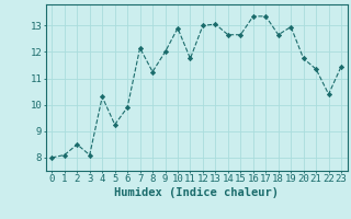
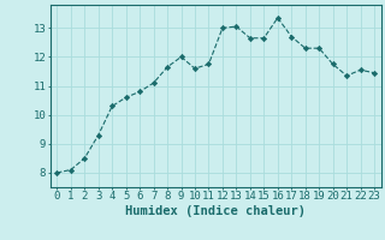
3: 8.10 -> 9.30
5: 9.25 -> 10.60
6: 9.90 -> 10.80
7: 12.15 -> 11.10
8: 11.25 -> 11.65
10: 12.90 -> 11.60
17: 13.35 -> 12.70
18: 12.65 -> 12.30
19: 12.95 -> 12.30
22: 10.40 -> 11.55
